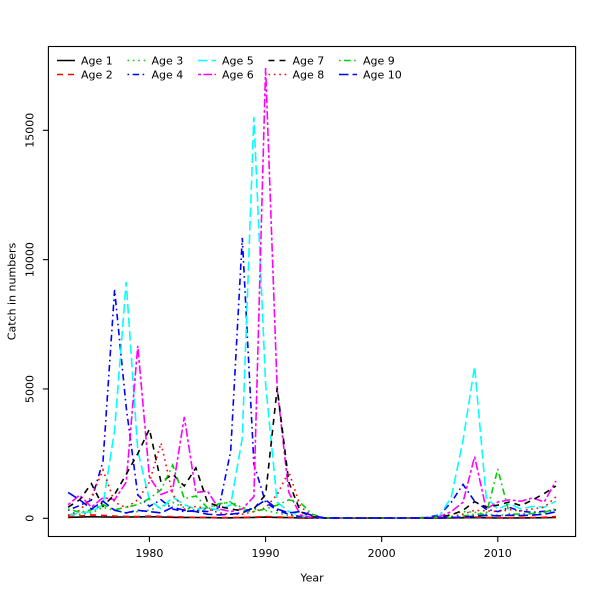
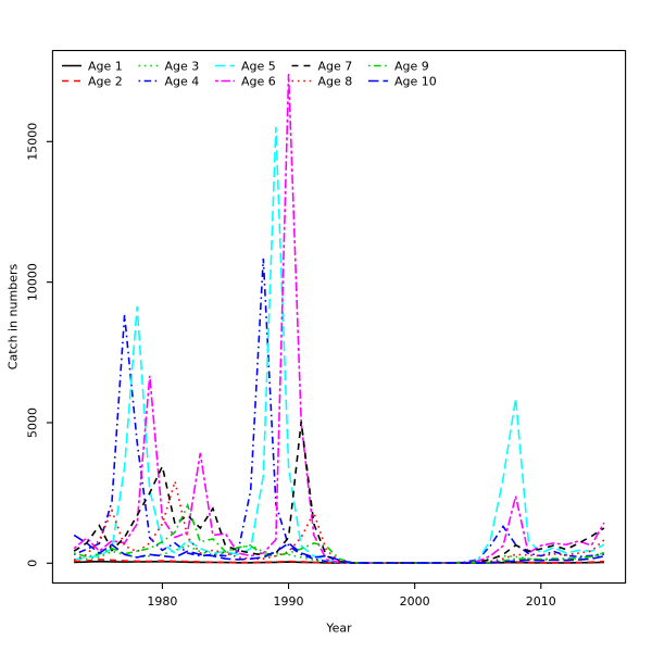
Age 5/1990: 5200 -> 3400
Age 9/2010: 1900 -> 100
